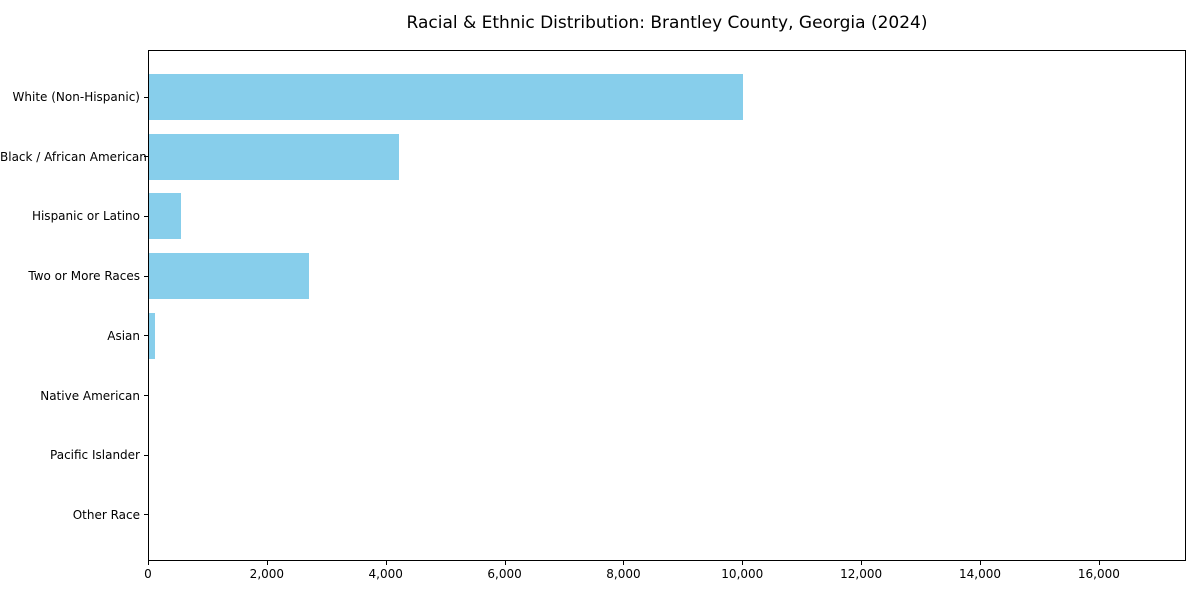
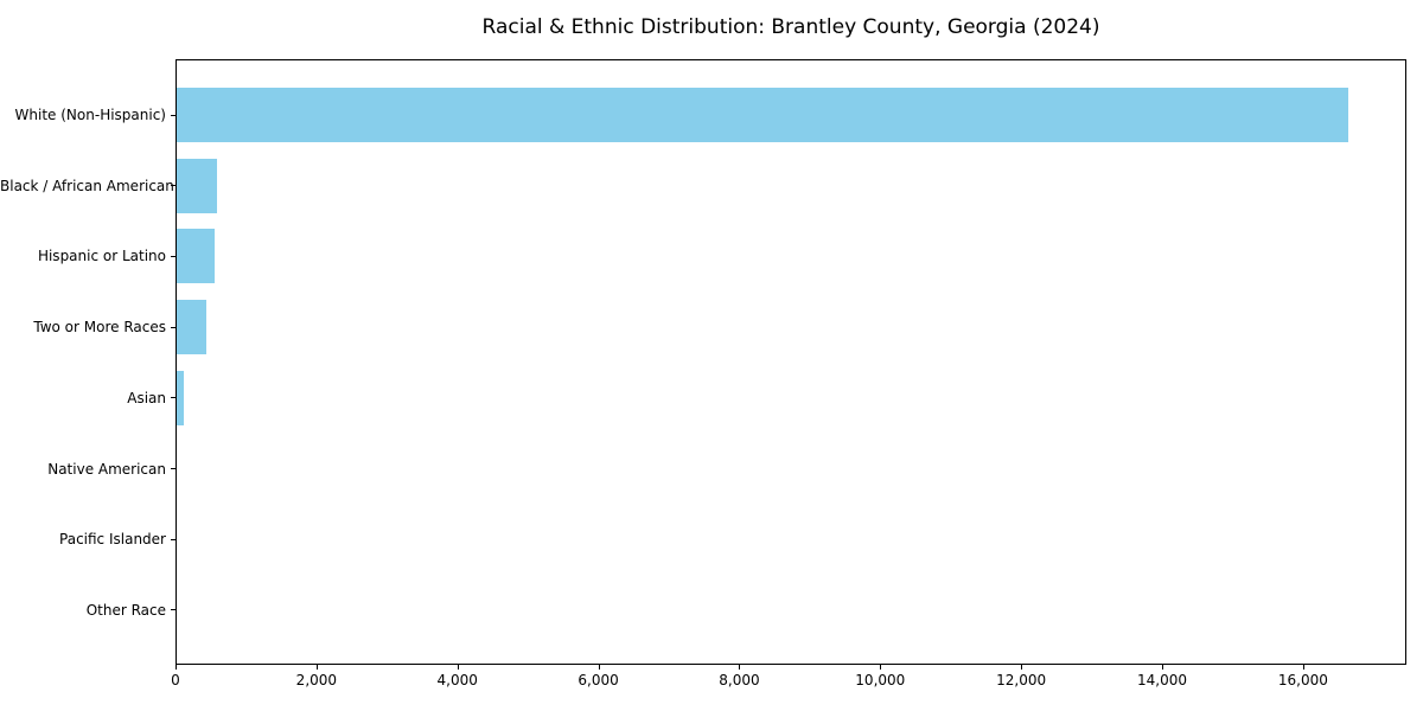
White (Non-Hispanic): 10000 -> 16600
Black / African American: 4200 -> 600
Two or More Races: 2700 -> 400
